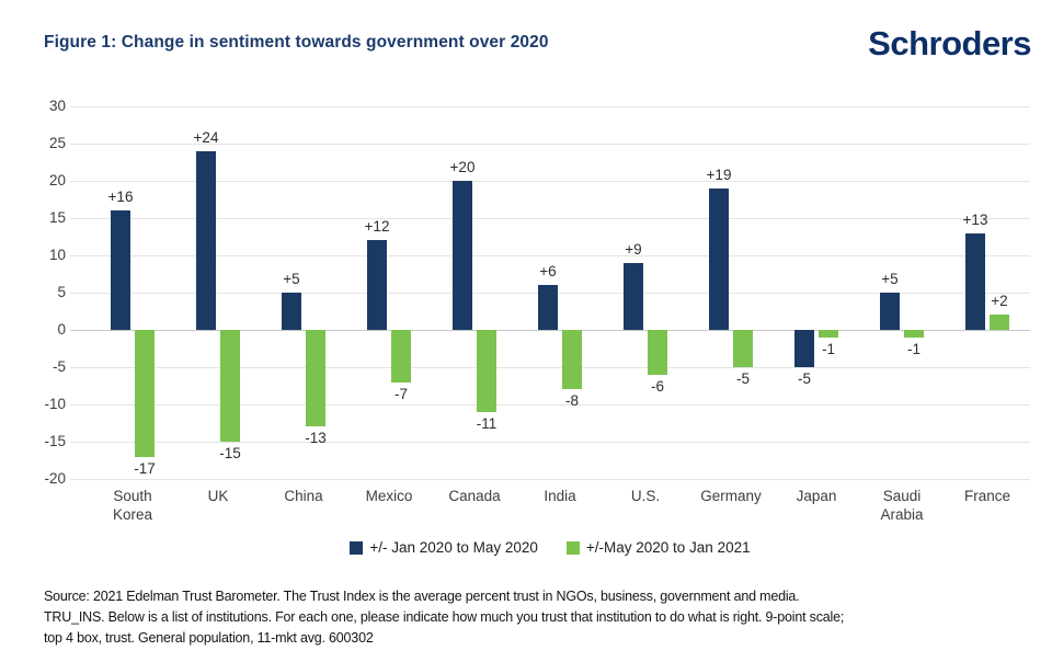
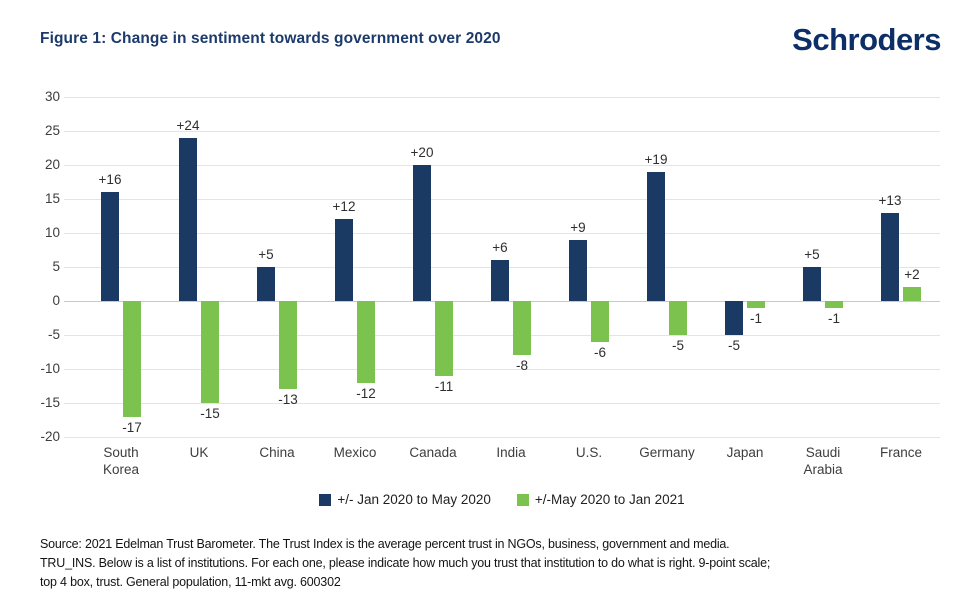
+/-May 2020 to Jan 2021/Mexico: -7 -> -12
